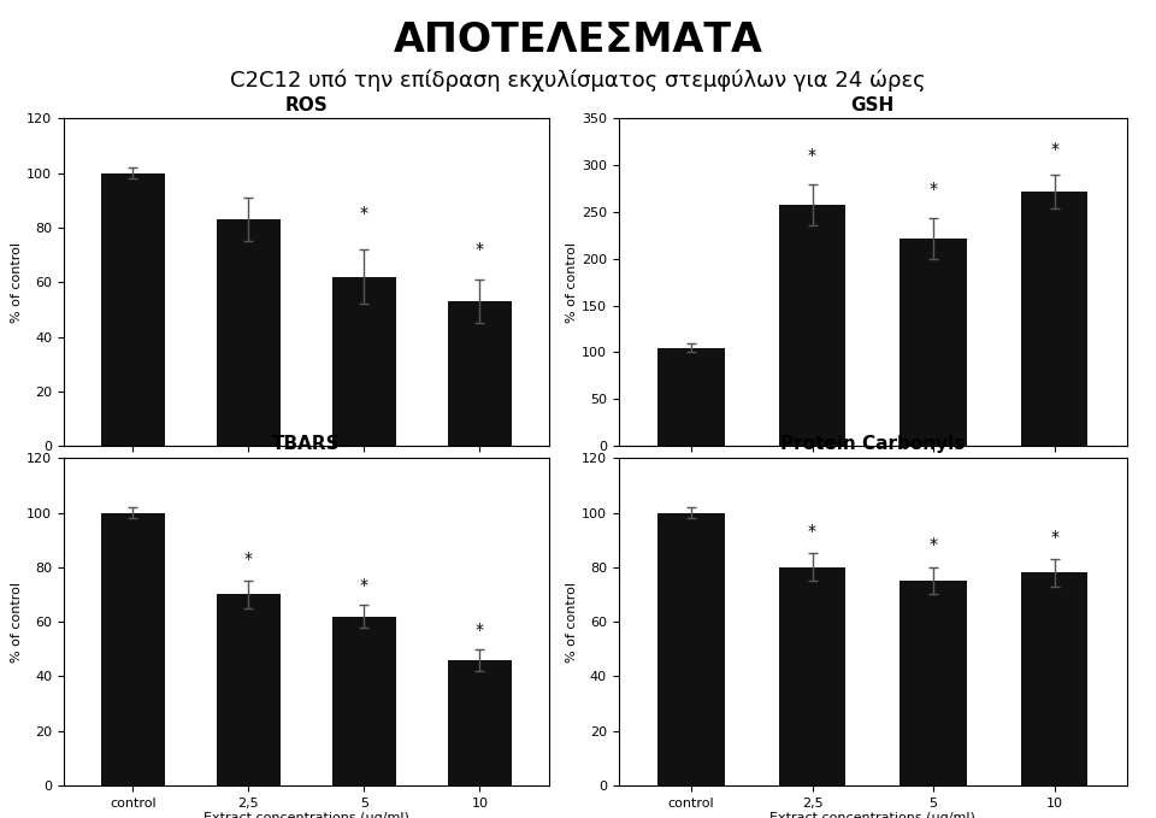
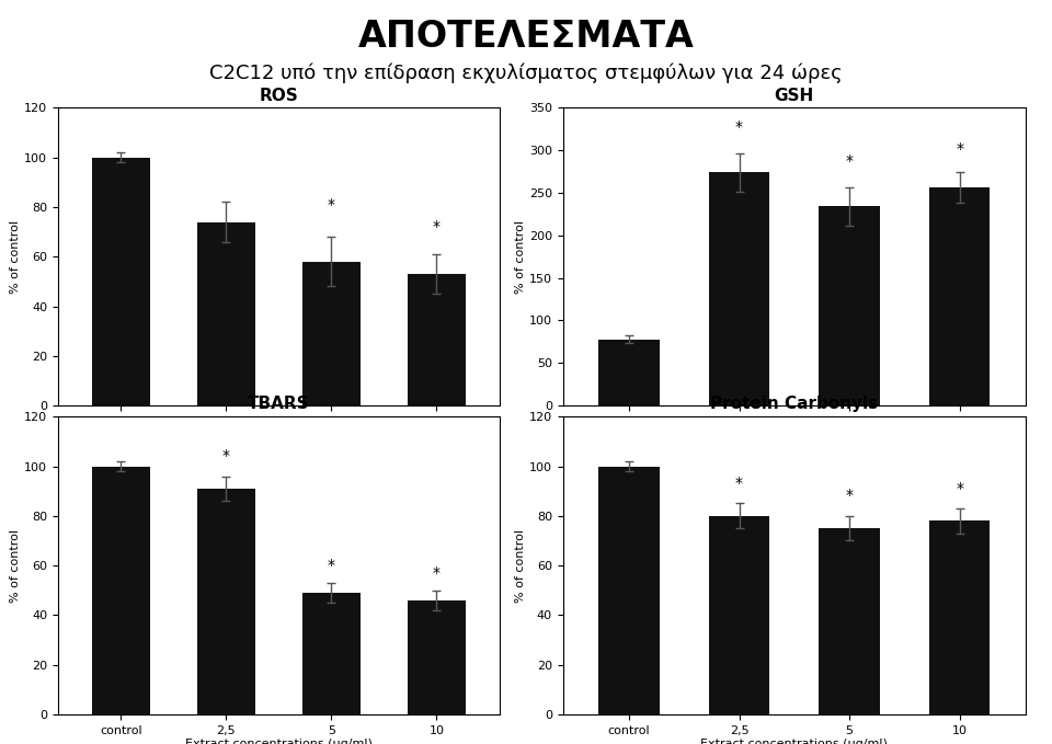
ROS/2,5: 83 -> 74
ROS/5: 62 -> 58
GSH/control: 105 -> 78
GSH/2,5: 258 -> 274
GSH/5: 222 -> 234
GSH/10: 272 -> 256
TBARS/2,5: 70 -> 91
TBARS/5: 62 -> 49
